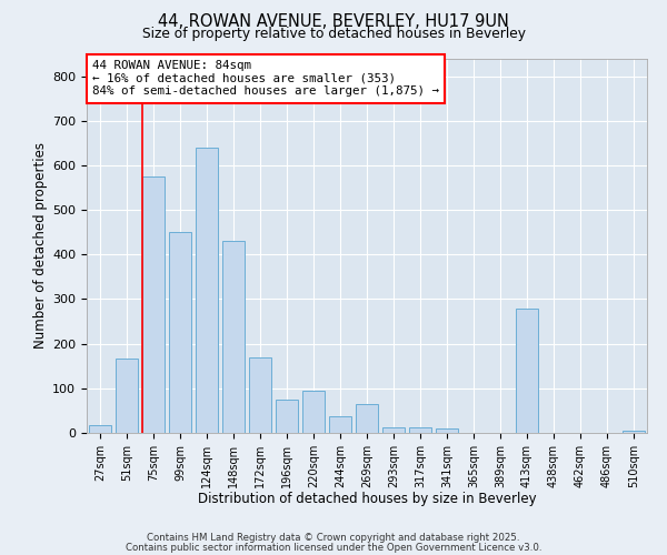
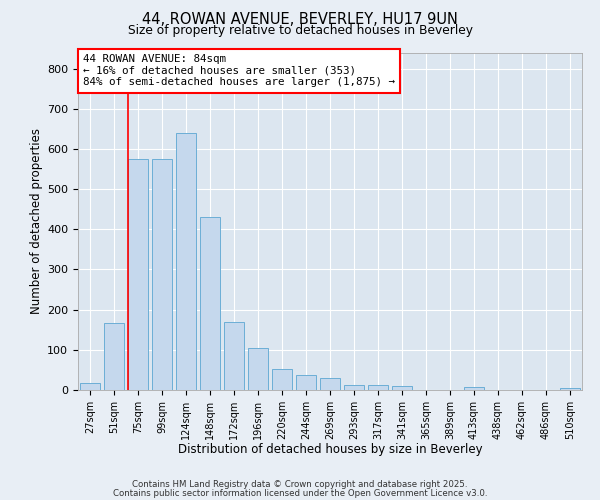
99sqm: 450 -> 575
196sqm: 75 -> 105
220sqm: 95 -> 52
269sqm: 65 -> 30
413sqm: 280 -> 7
